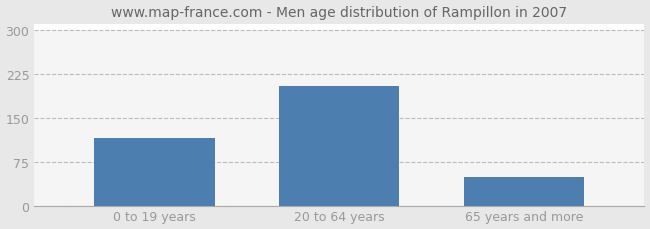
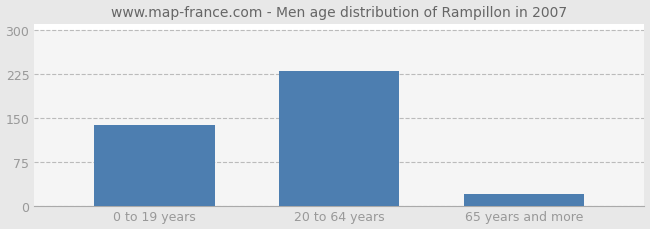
0 to 19 years: 116 -> 137
20 to 64 years: 204 -> 230
65 years and more: 48 -> 20
